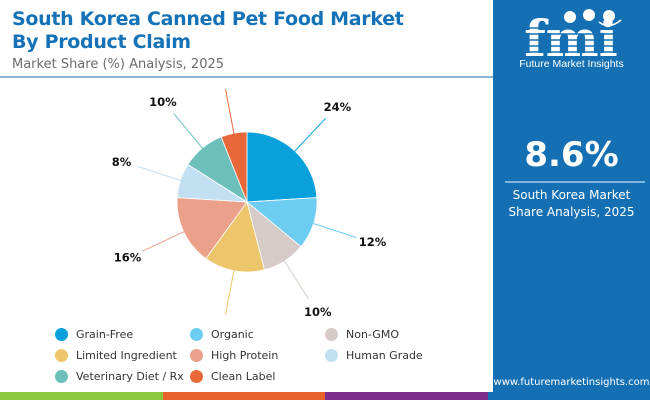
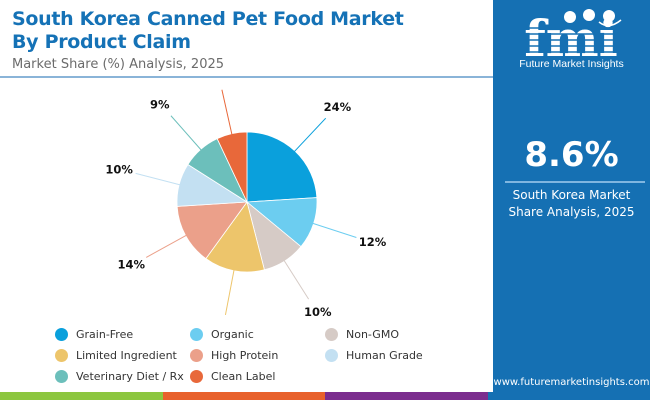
High Protein: 16% -> 14%
Human Grade: 8% -> 10%
Veterinary Diet / Rx: 10% -> 9%
Clean Label: 6% -> 7%
